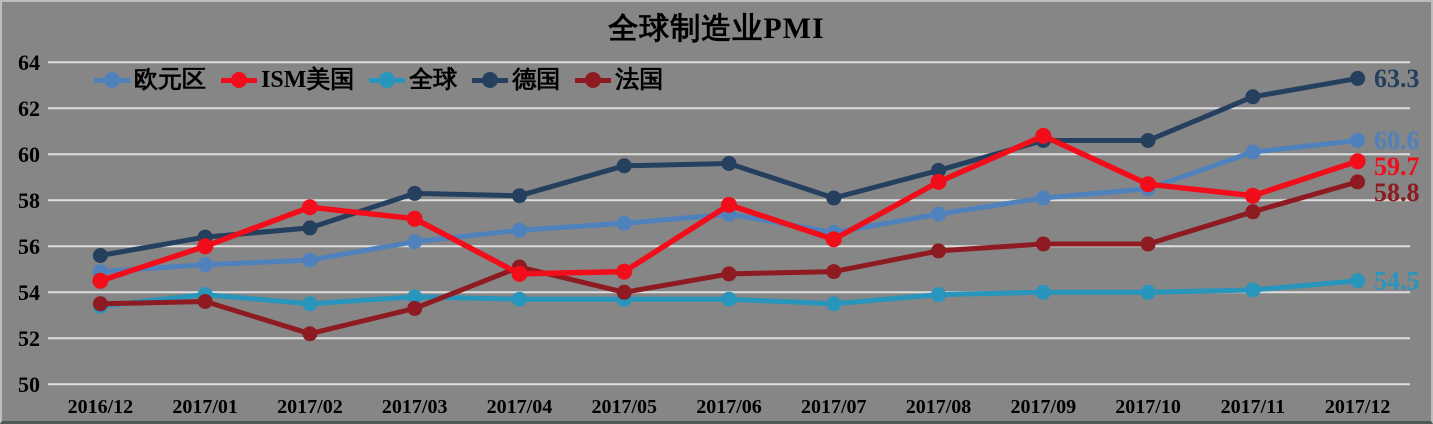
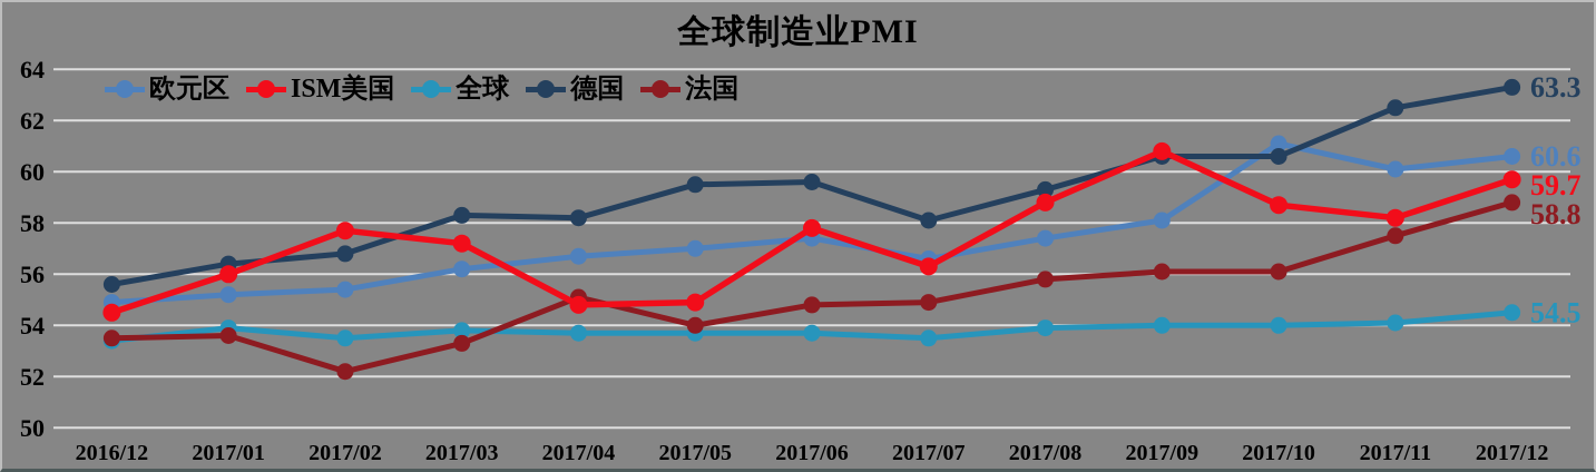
欧元区/2017/10: 58.5 -> 61.1
